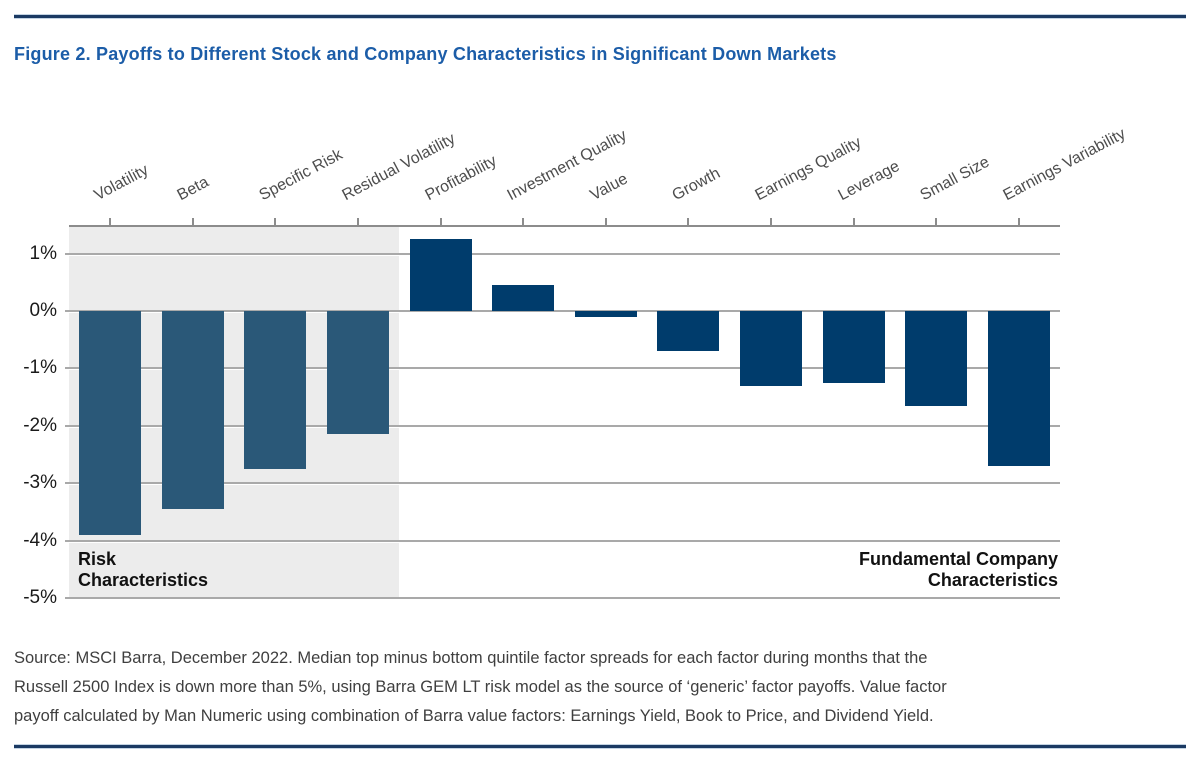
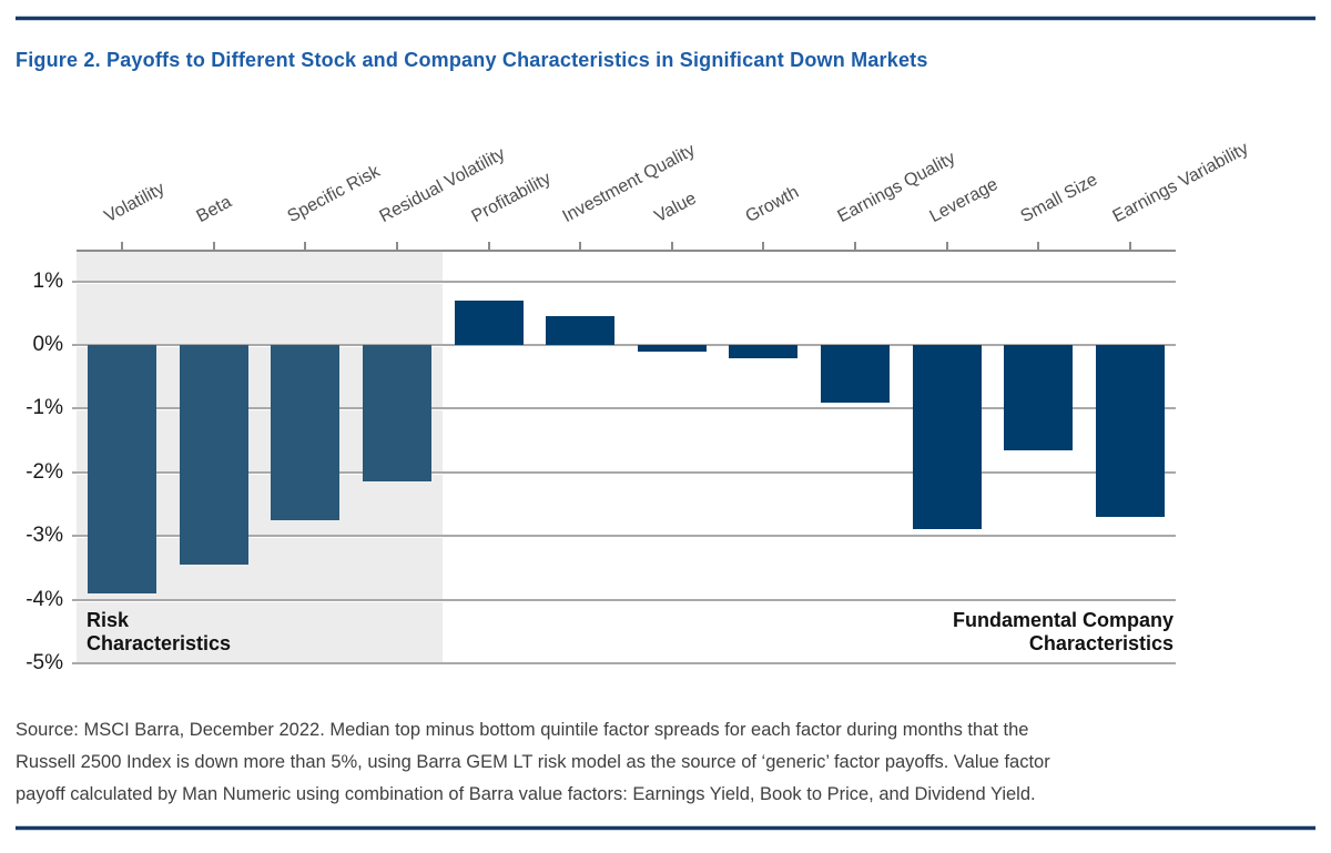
Profitability: 1.2% -> 0.7%
Growth: -0.7% -> -0.2%
Earnings Quality: -1.3% -> -0.9%
Leverage: -1.2% -> -2.9%
